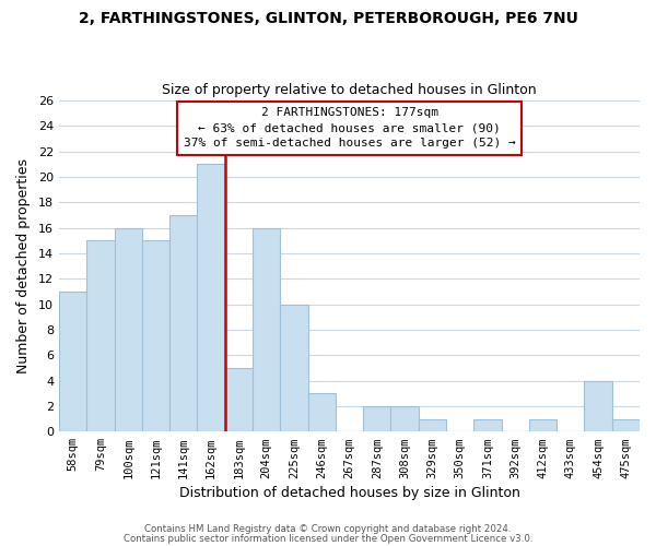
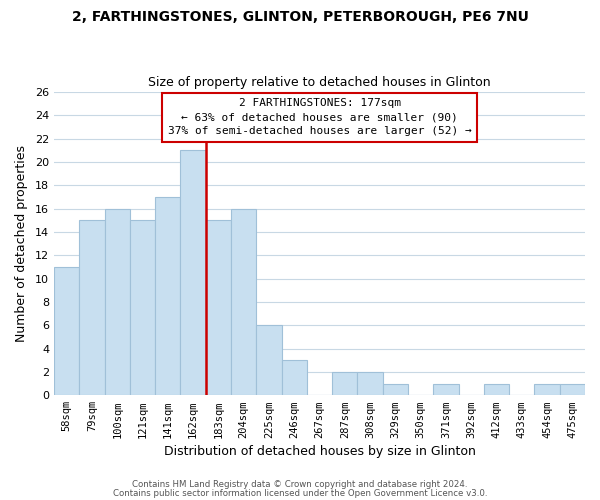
183sqm: 5 -> 15
225sqm: 10 -> 6
454sqm: 4 -> 1
